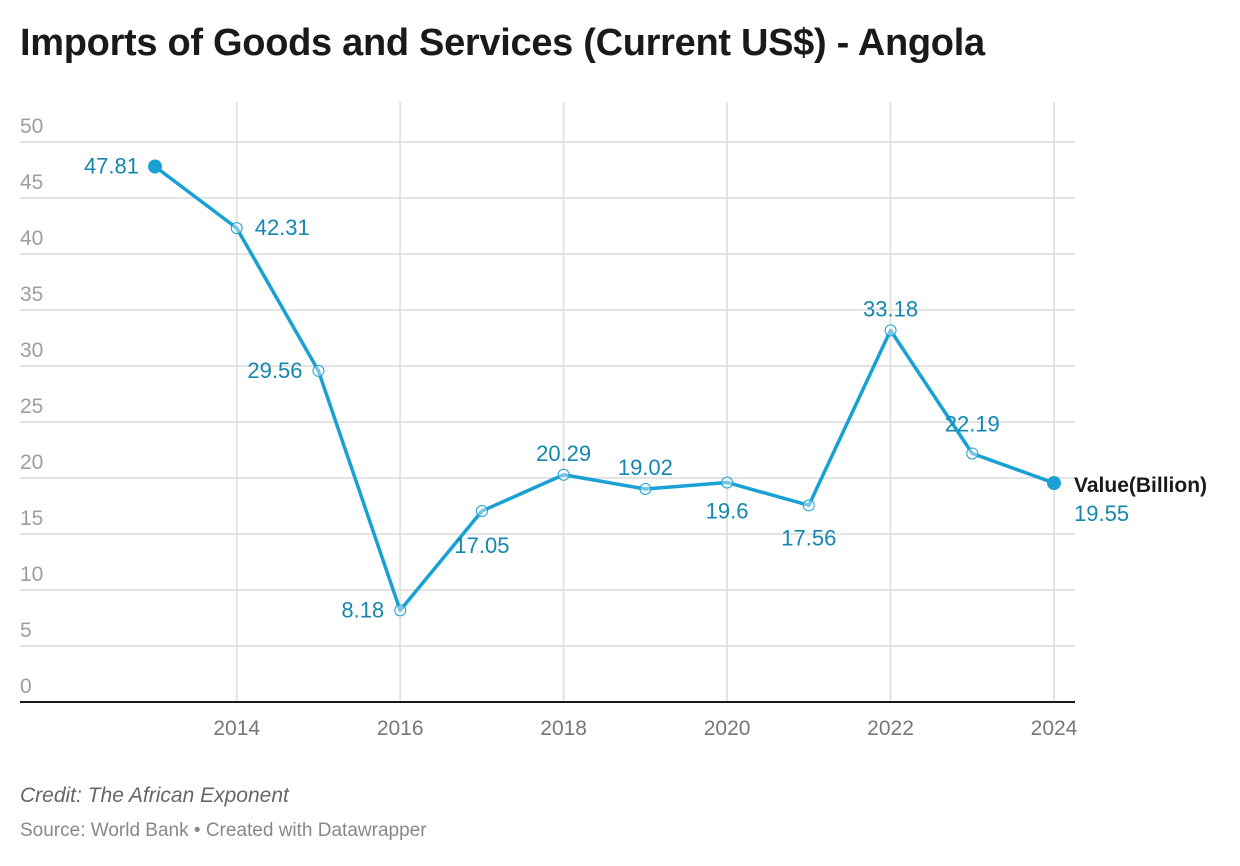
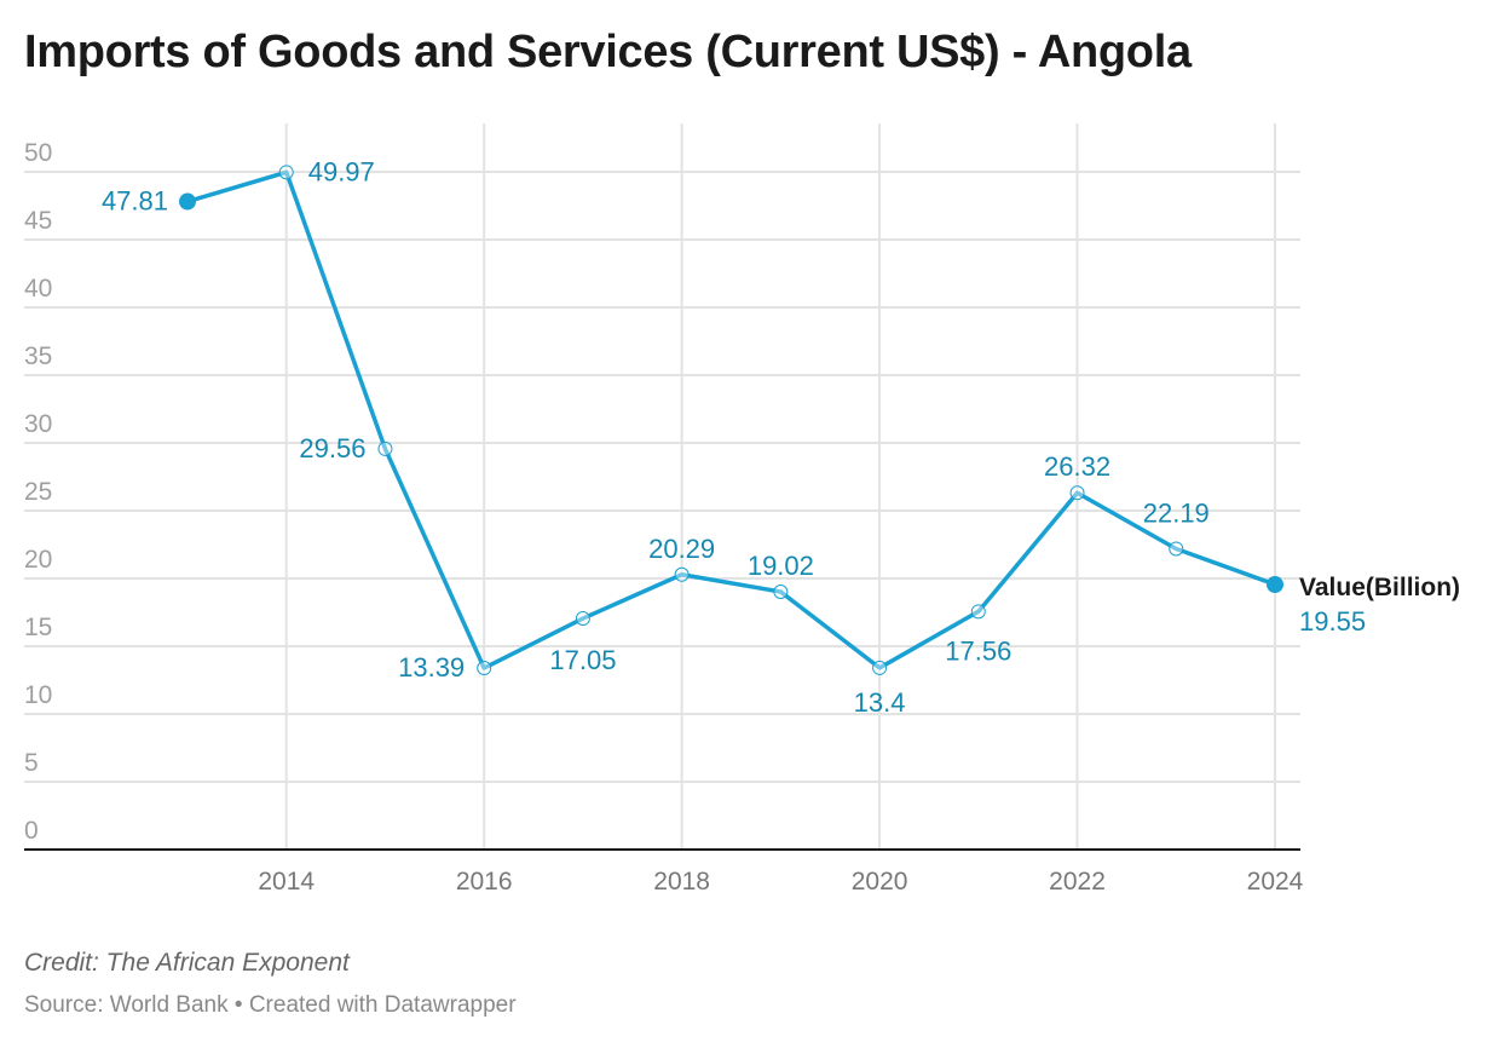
2014: 42.31 -> 49.97
2016: 8.18 -> 13.39
2020: 19.6 -> 13.4
2022: 33.18 -> 26.32
